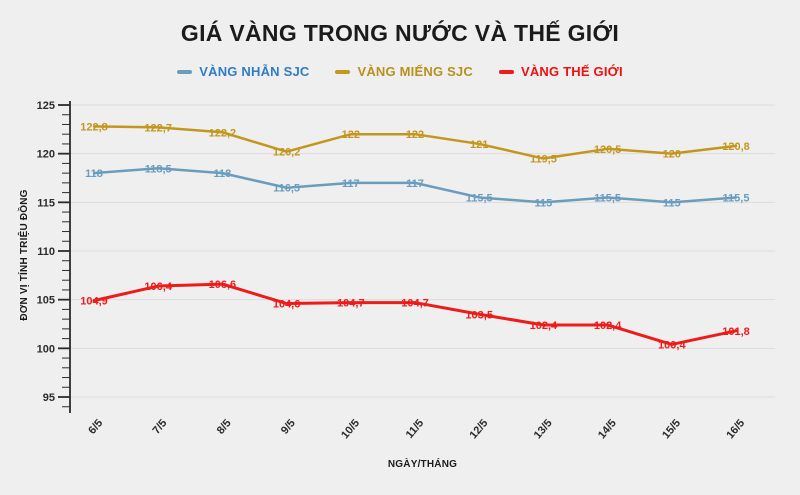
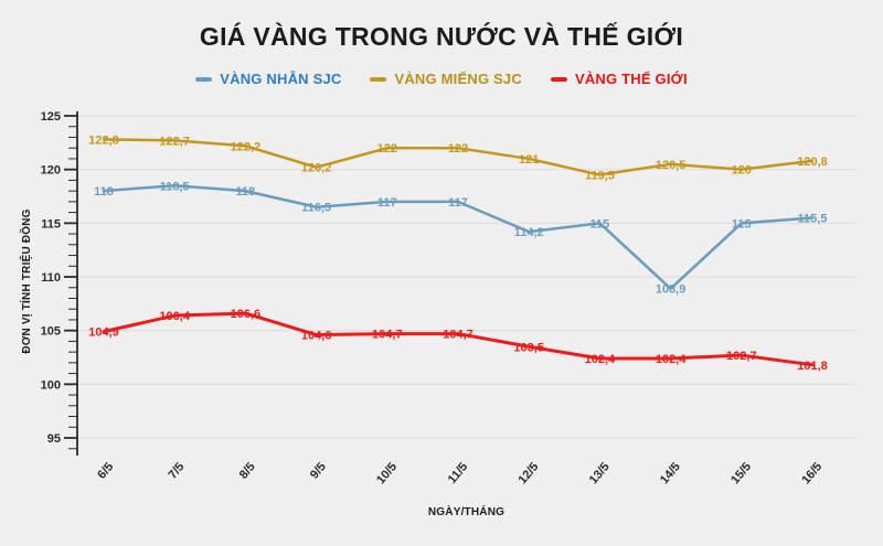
VÀNG NHẪN SJC/12/5: 115,5 -> 114,2
VÀNG NHẪN SJC/14/5: 115,5 -> 108,9
VÀNG THẾ GIỚI/15/5: 100,4 -> 102,7
